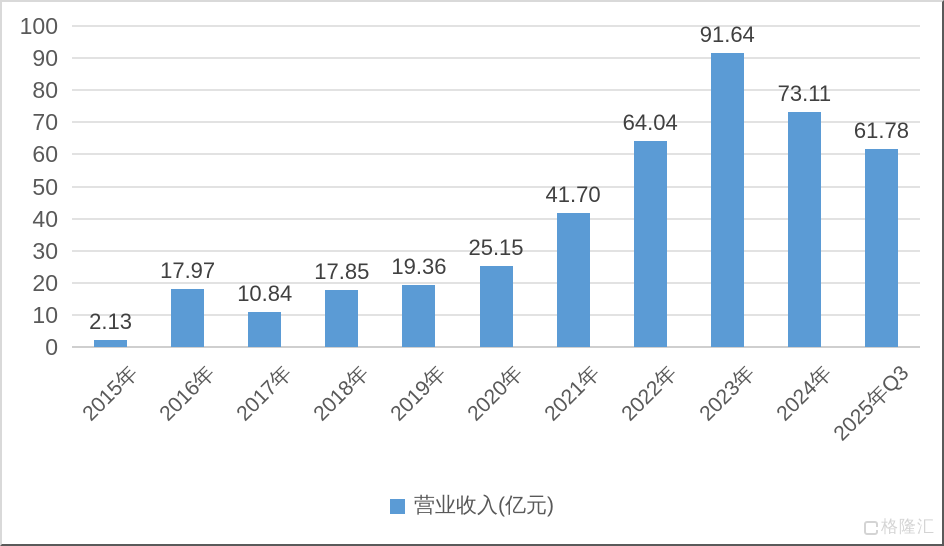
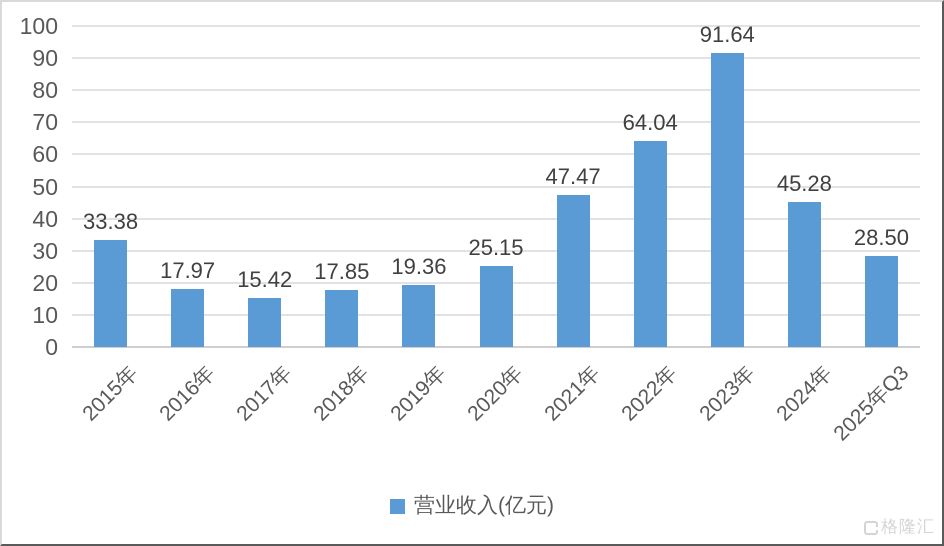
2015年: 2.13 -> 33.38
2017年: 10.84 -> 15.42
2021年: 41.70 -> 47.47
2024年: 73.11 -> 45.28
2025年Q3: 61.78 -> 28.50
